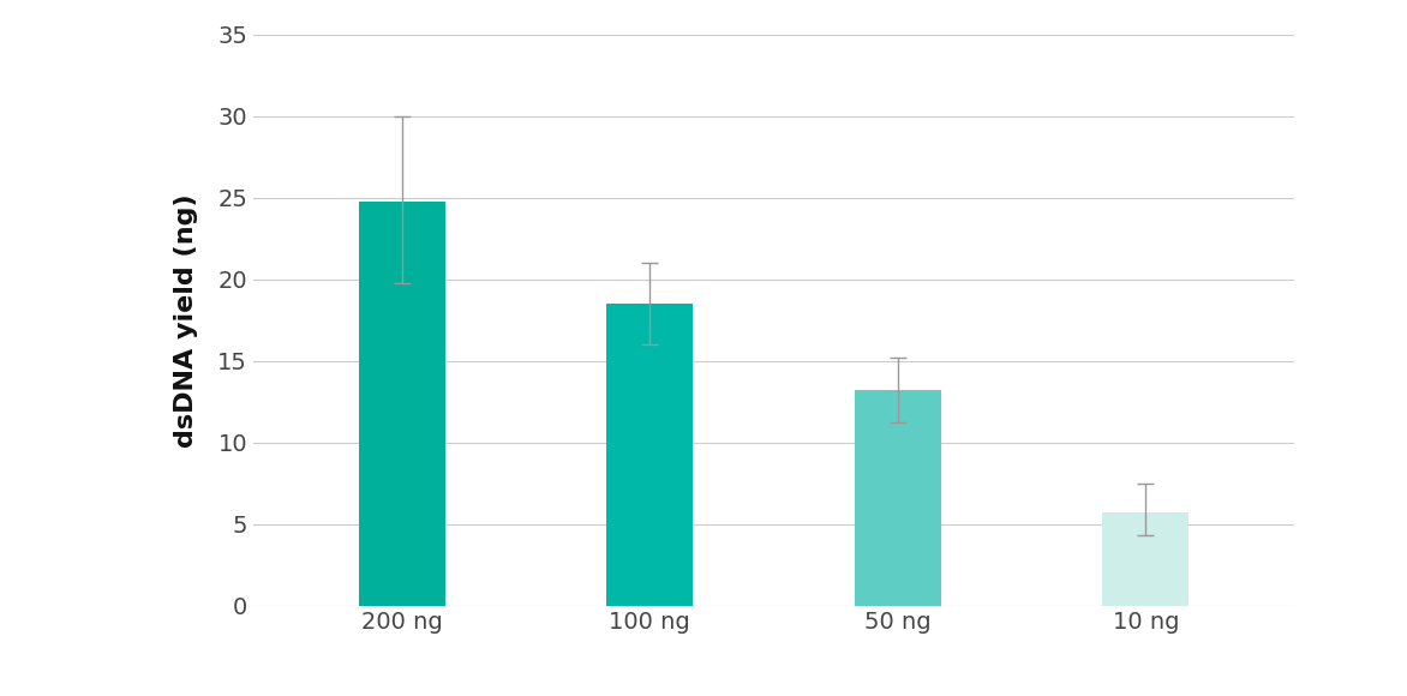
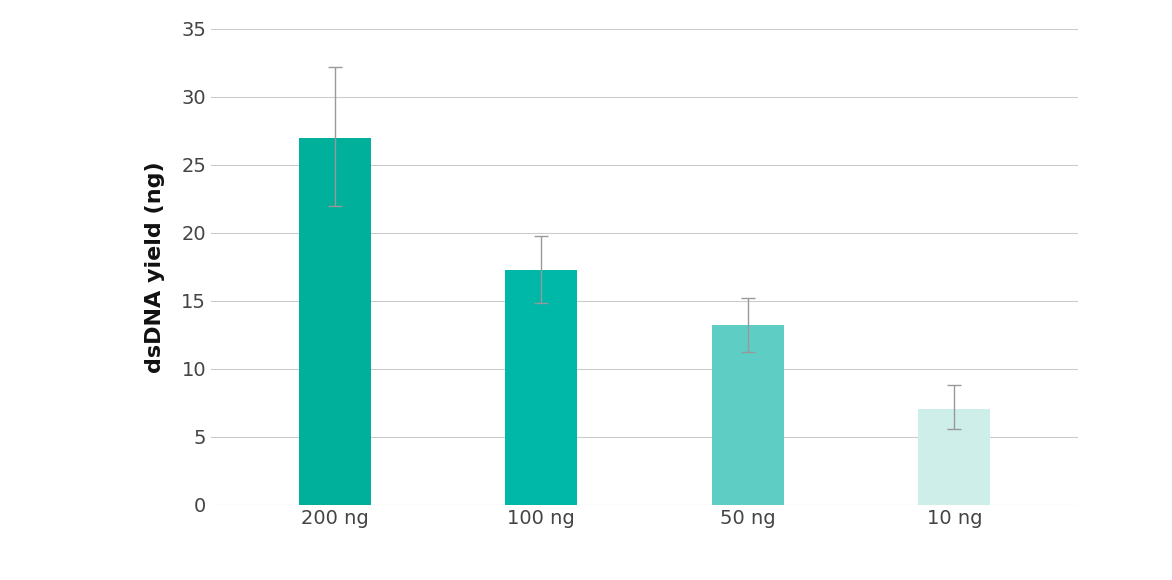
200 ng: 24.8 -> 27.0
100 ng: 18.5 -> 17.3
10 ng: 5.7 -> 7.0
